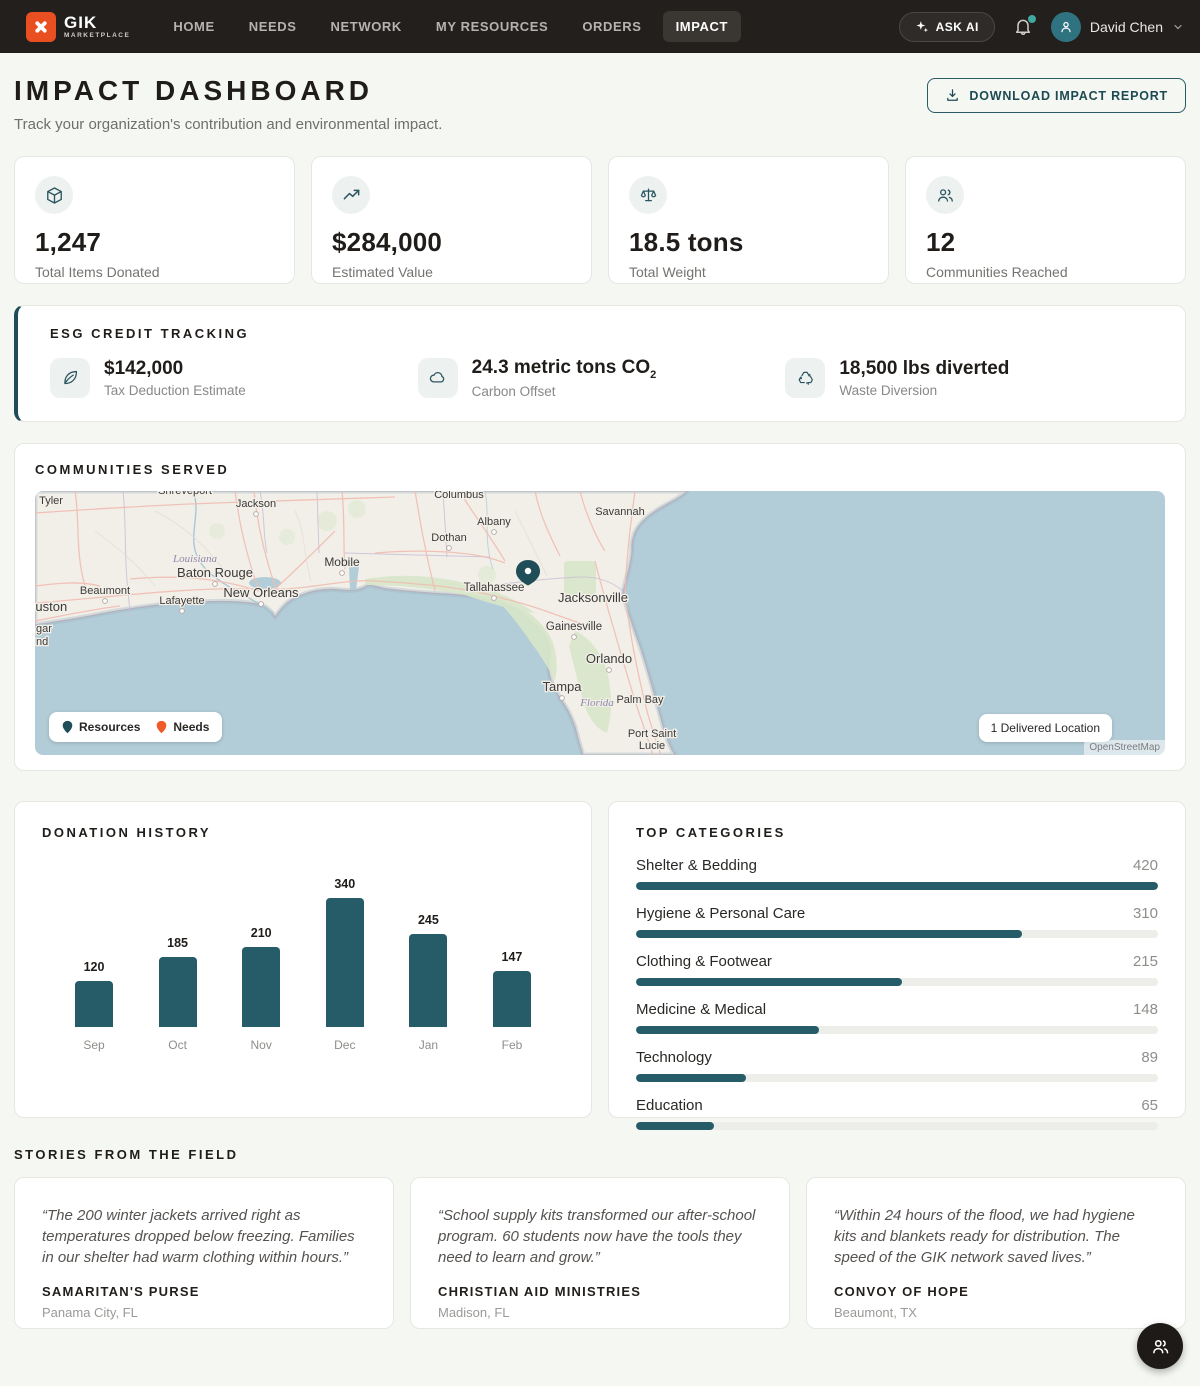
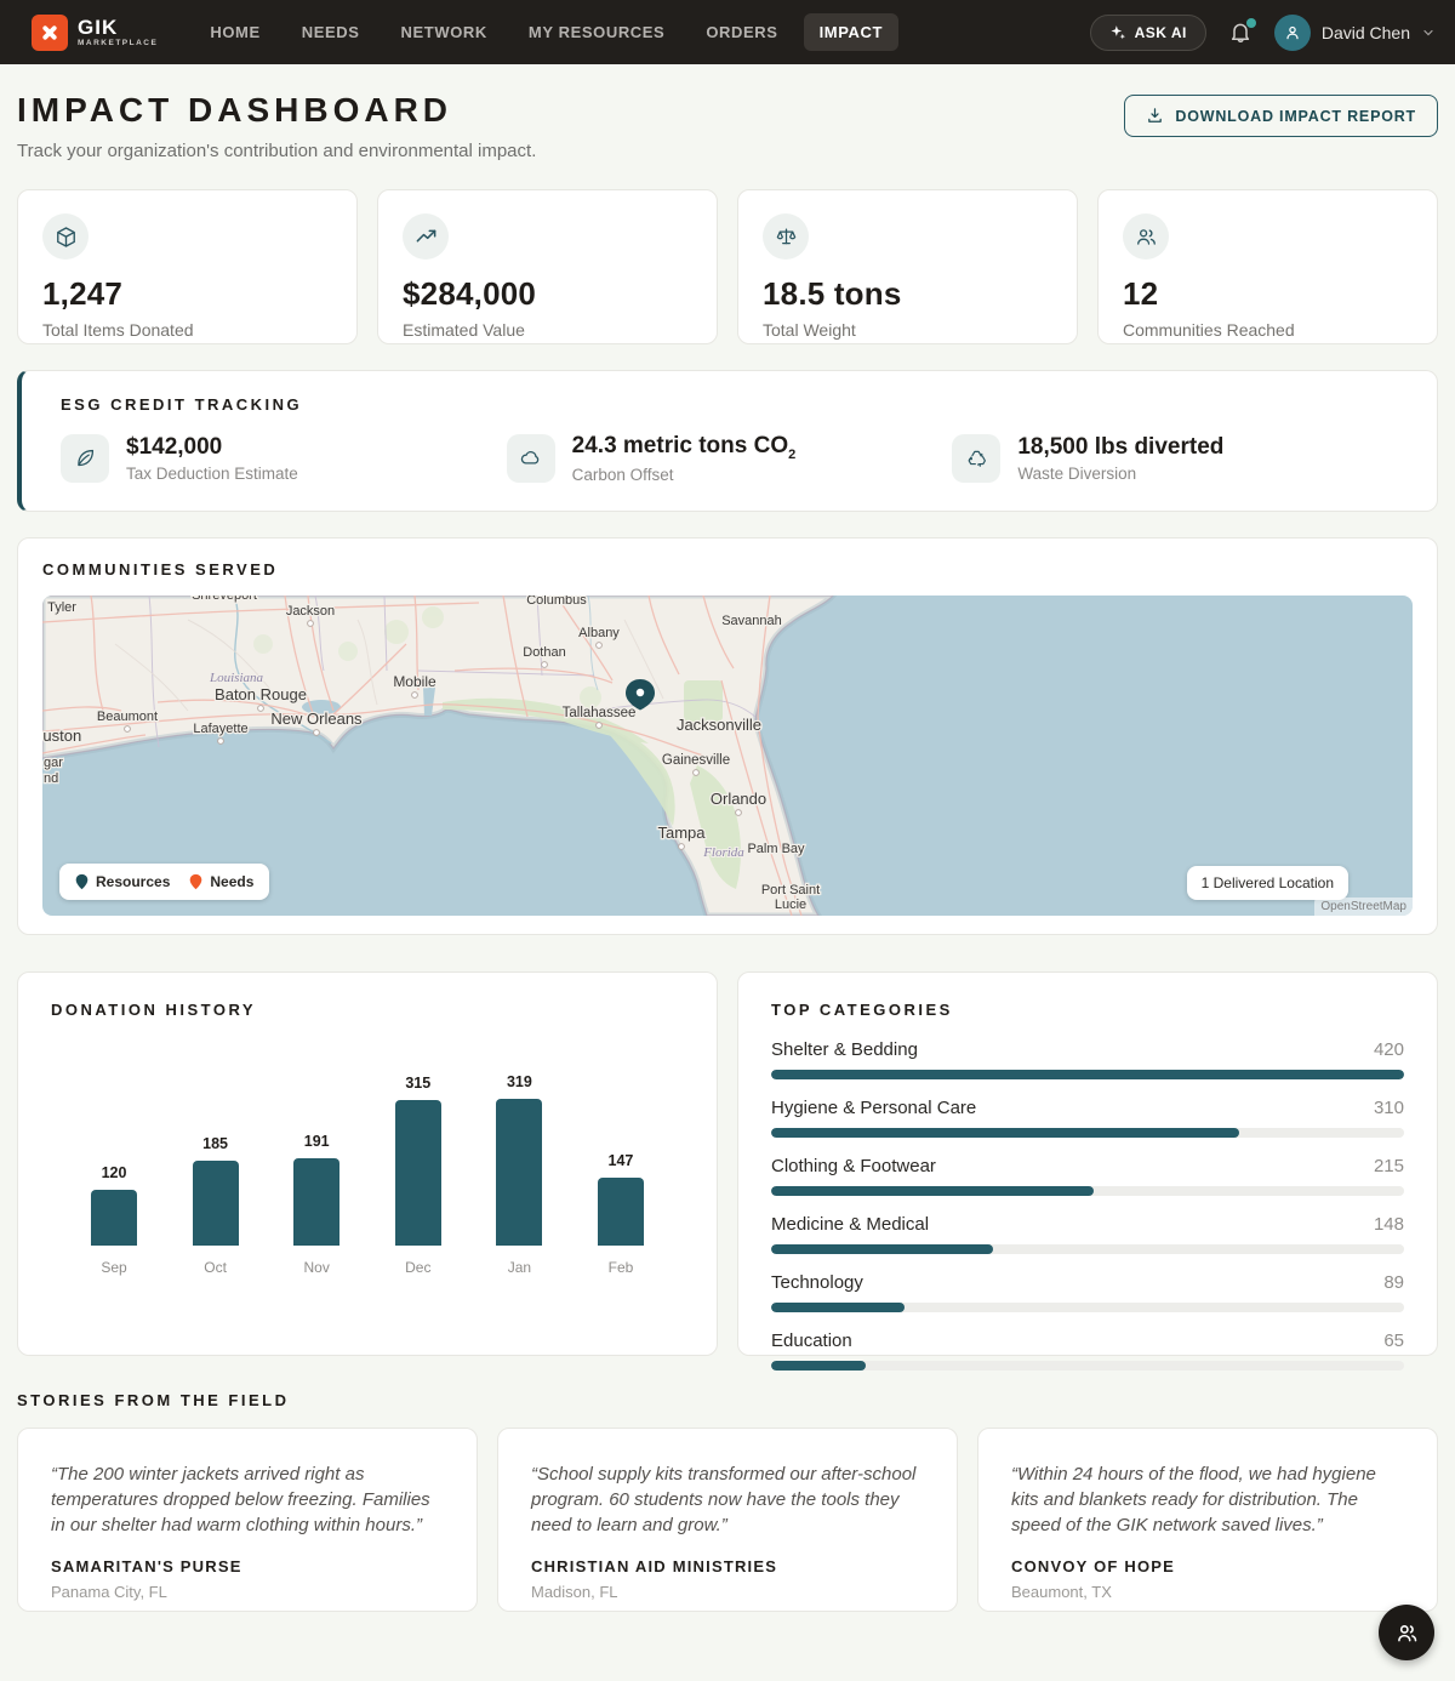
DONATION HISTORY/Nov: 210 -> 191
DONATION HISTORY/Dec: 340 -> 315
DONATION HISTORY/Jan: 245 -> 319
